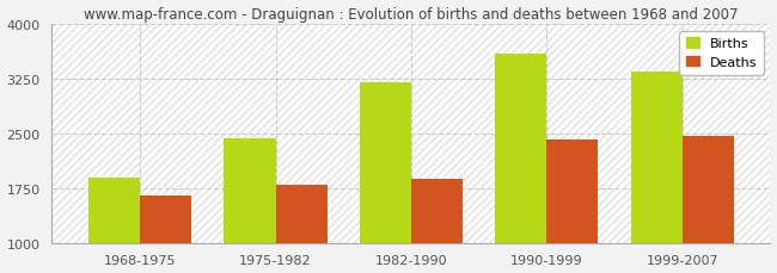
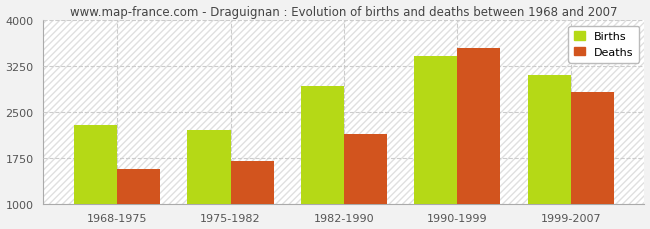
Births/1968-1975: 1900 -> 2280
Deaths/1968-1975: 1650 -> 1560
Births/1975-1982: 2430 -> 2200
Deaths/1975-1982: 1800 -> 1700
Births/1982-1990: 3200 -> 2920
Deaths/1982-1990: 1870 -> 2140
Births/1990-1999: 3600 -> 3420
Deaths/1990-1999: 2420 -> 3540
Births/1999-2007: 3350 -> 3100
Deaths/1999-2007: 2460 -> 2820
